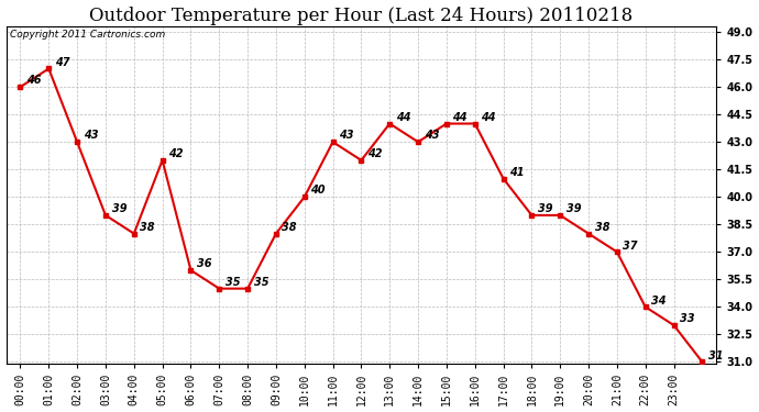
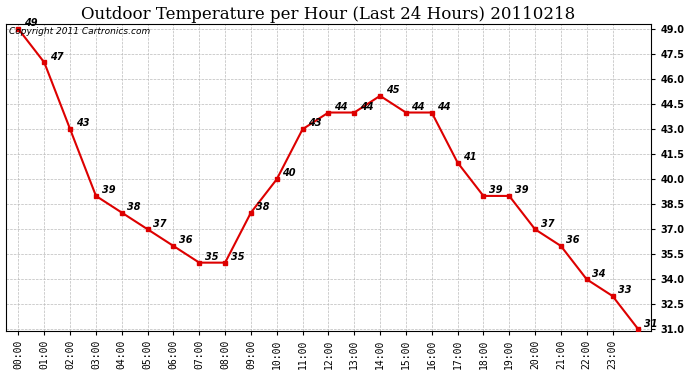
00:00: 46 -> 49
05:00: 42 -> 37
12:00: 42 -> 44
14:00: 43 -> 45
20:00: 38 -> 37
21:00: 37 -> 36
